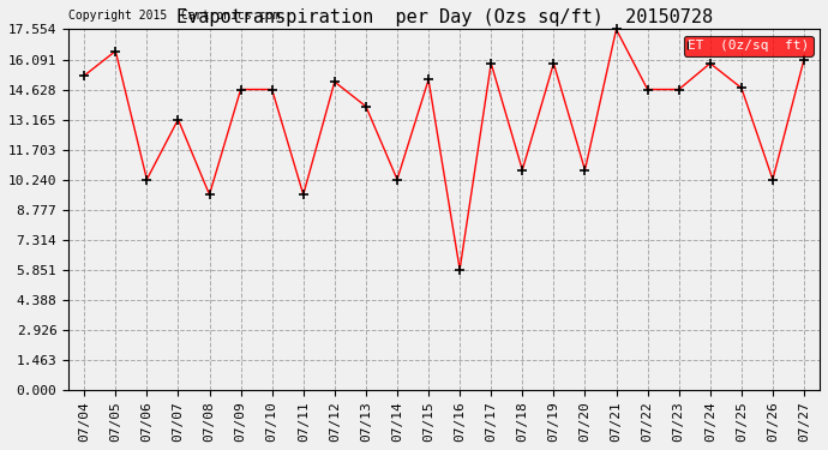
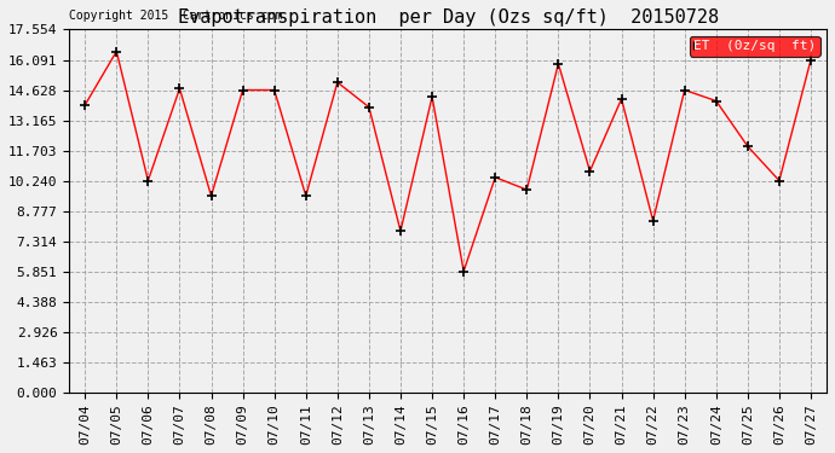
07/04: 15.3 -> 13.9
07/07: 13.2 -> 14.7
07/14: 10.2 -> 7.8
07/15: 15.1 -> 14.3
07/17: 15.9 -> 10.4
07/18: 10.7 -> 9.8
07/21: 17.6 -> 14.2
07/22: 14.6 -> 8.3
07/24: 15.9 -> 14.1
07/25: 14.7 -> 11.9
